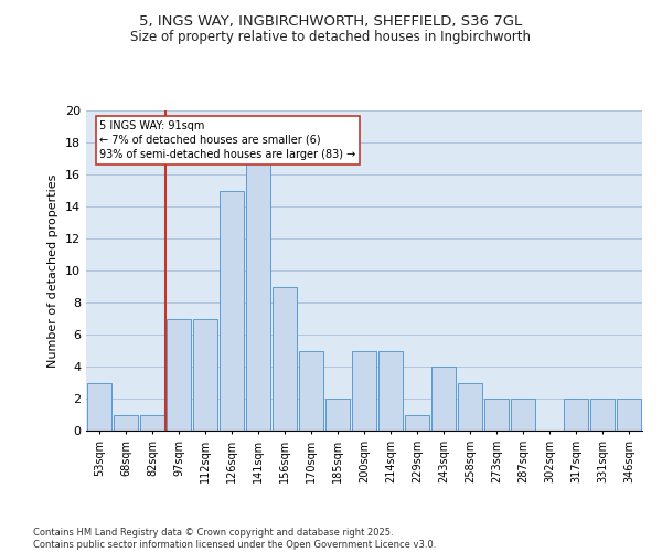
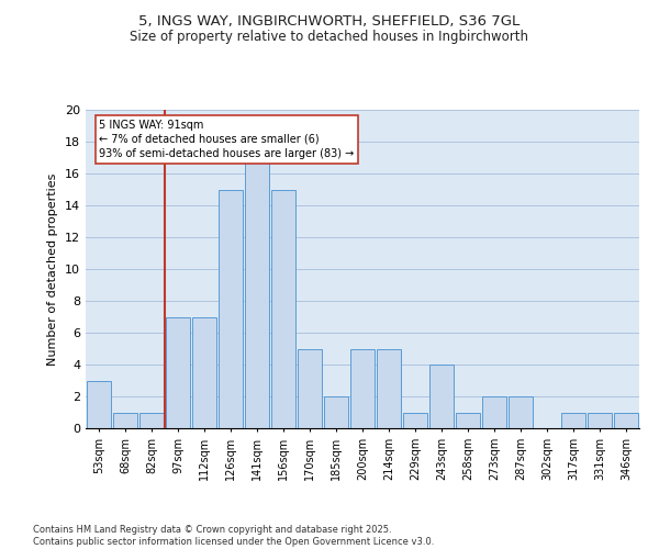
156sqm: 9 -> 15
258sqm: 3 -> 1
317sqm: 2 -> 1
331sqm: 2 -> 1
346sqm: 2 -> 1
